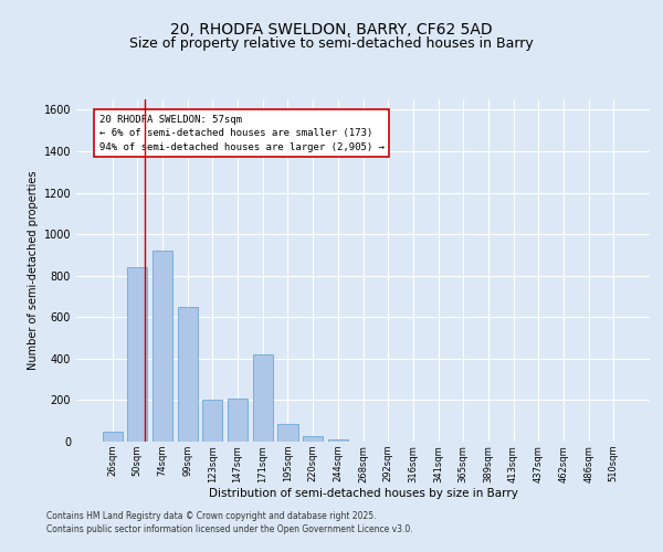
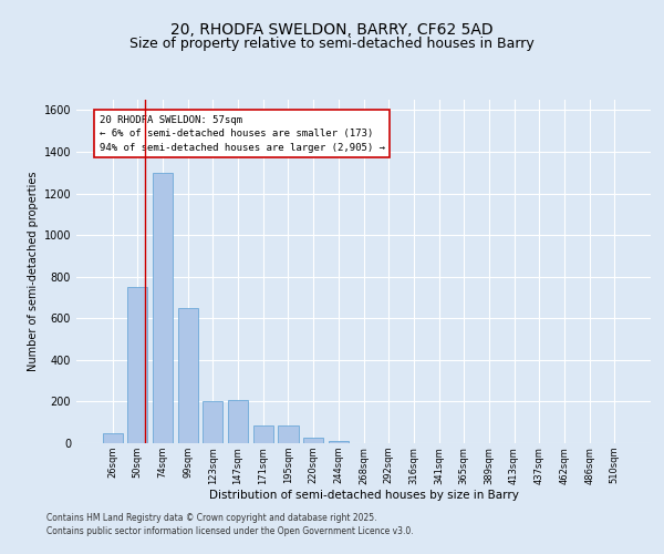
50sqm: 840 -> 750
74sqm: 920 -> 1300
171sqm: 420 -> 80
